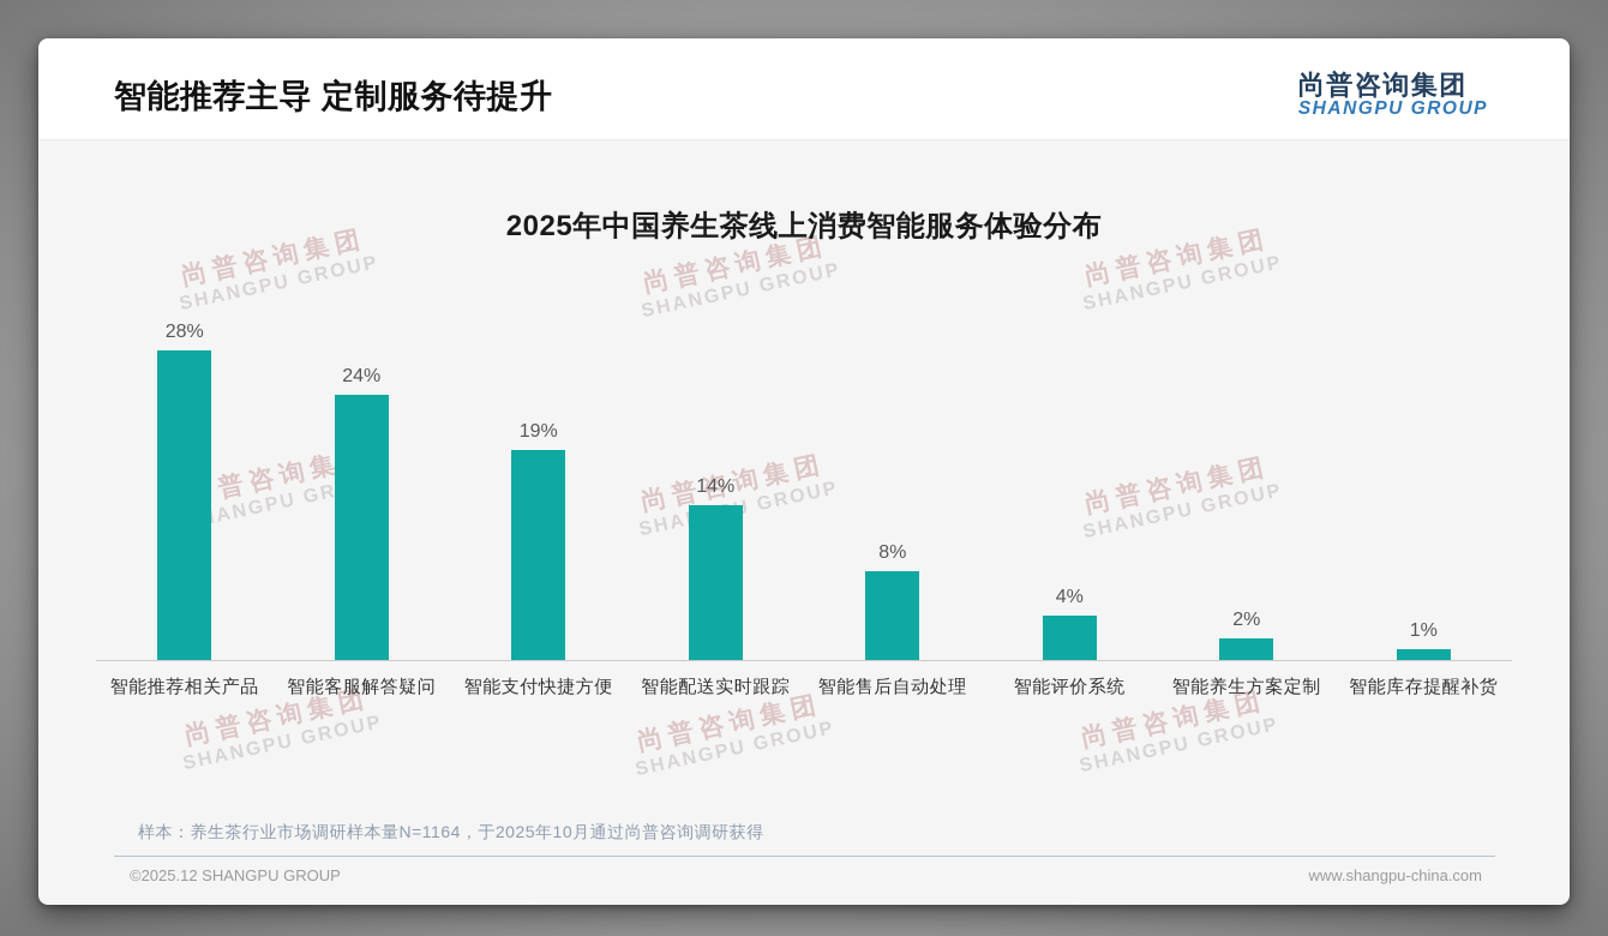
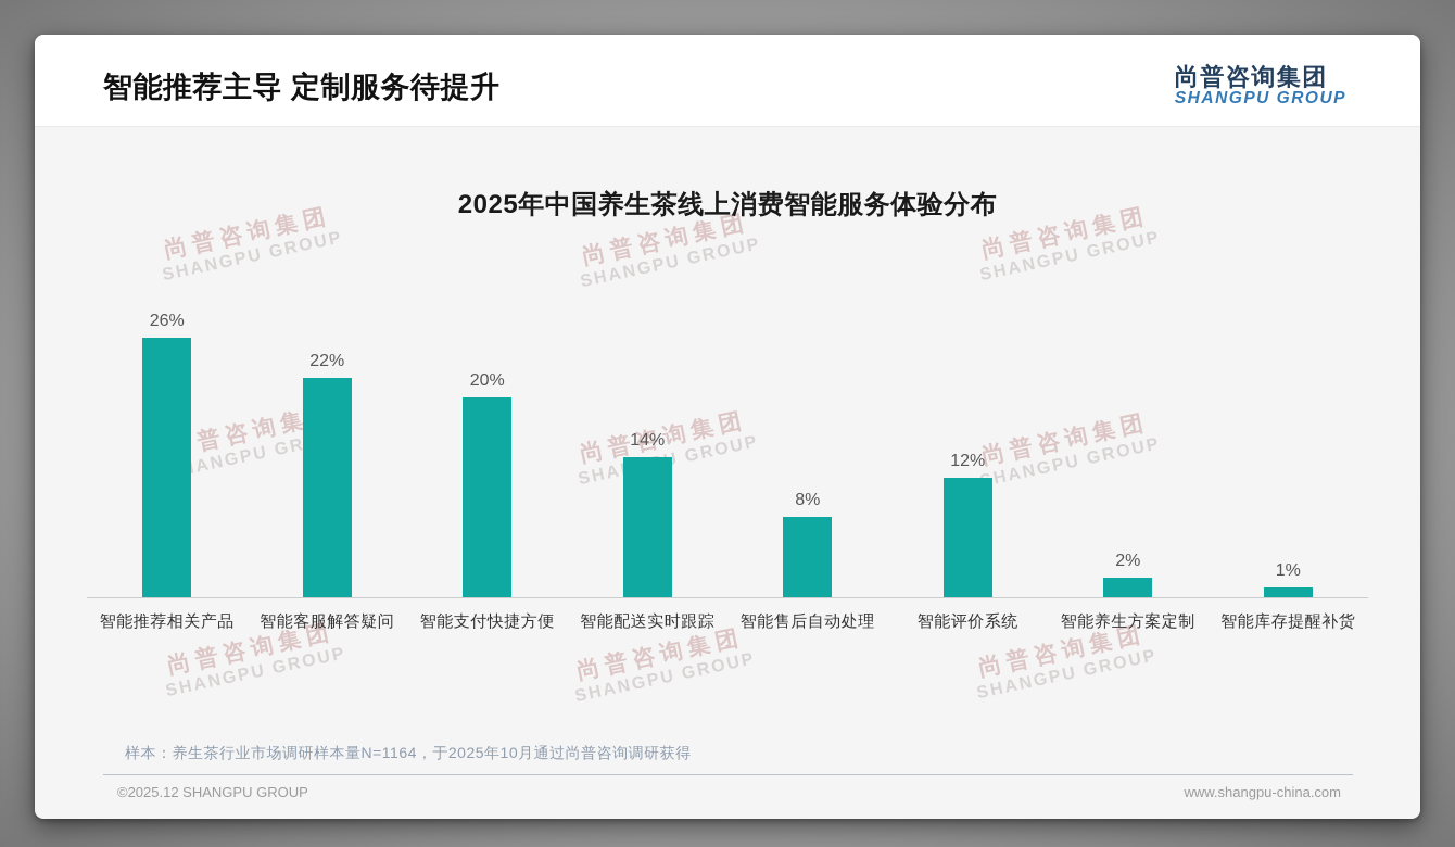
智能推荐相关产品: 28% -> 26%
智能客服解答疑问: 24% -> 22%
智能支付快捷方便: 19% -> 20%
智能评价系统: 4% -> 12%
